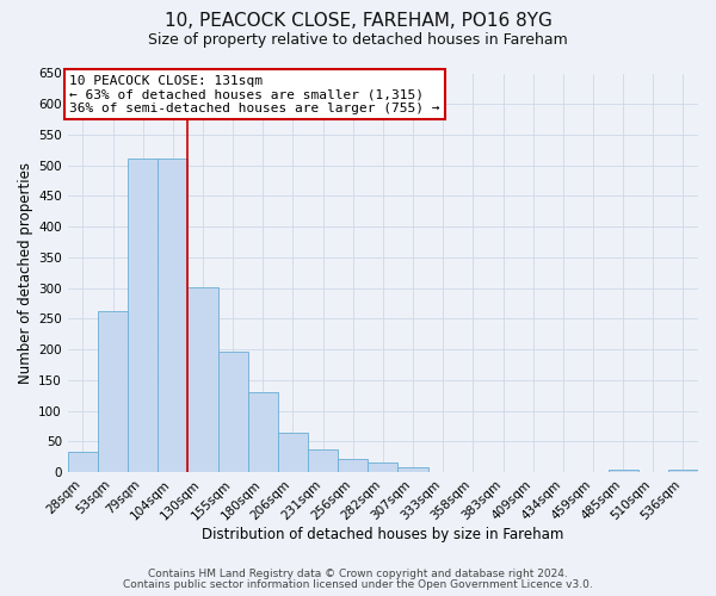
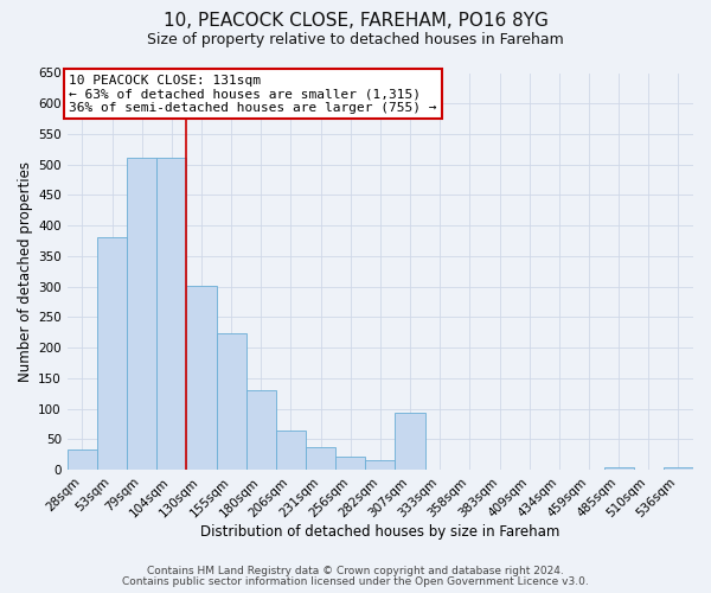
53sqm: 263 -> 380
155sqm: 196 -> 224
307sqm: 8 -> 94
